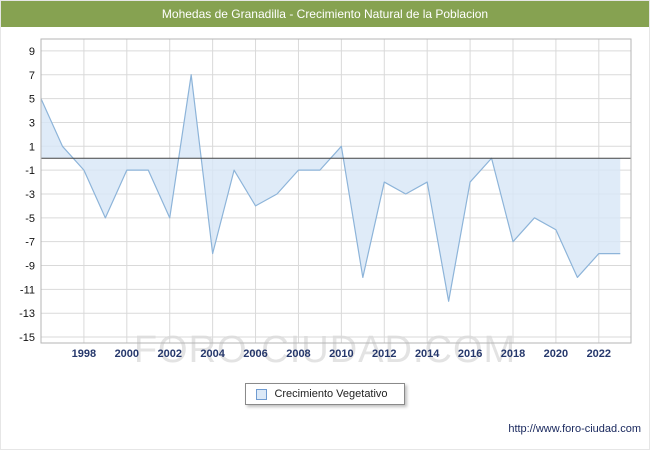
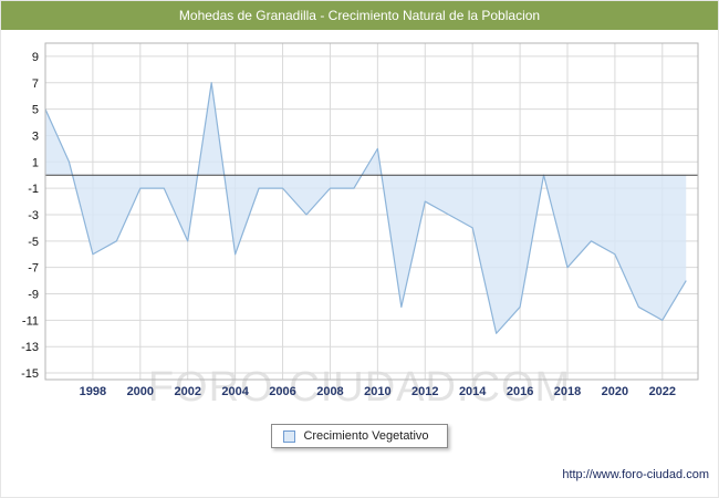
1998: -1 -> -6
2004: -8 -> -6
2006: -4 -> -1
2010: 1 -> 2
2014: -2 -> -4
2016: -2 -> -10
2022: -8 -> -11
